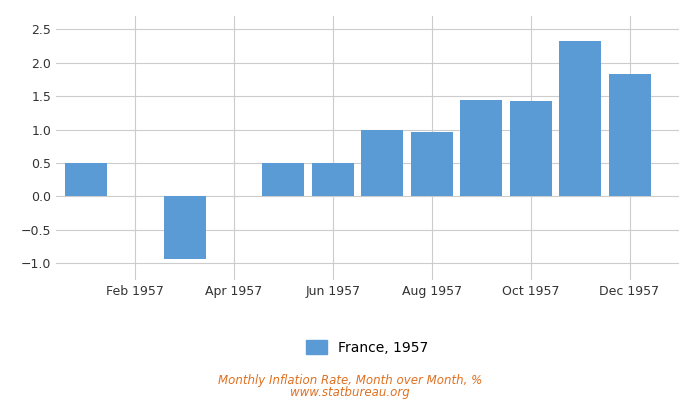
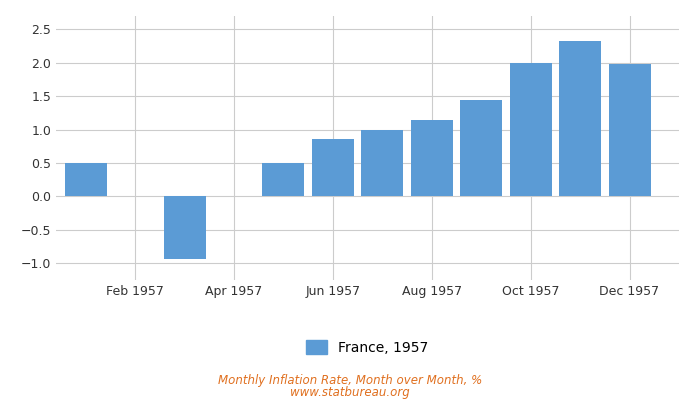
Jun 1957: 0.50 -> 0.86
Aug 1957: 0.97 -> 1.14
Oct 1957: 1.43 -> 2.00
Dec 1957: 1.83 -> 1.98
